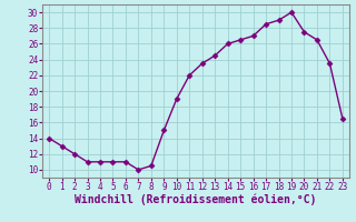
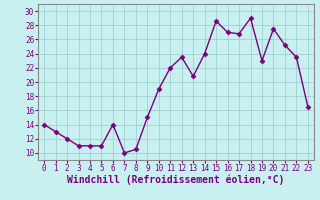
6: 11.0 -> 14.0
13: 24.5 -> 20.8
14: 26.0 -> 24.0
15: 26.5 -> 28.6
17: 28.5 -> 26.8
19: 30.0 -> 23.0
21: 26.5 -> 25.2
